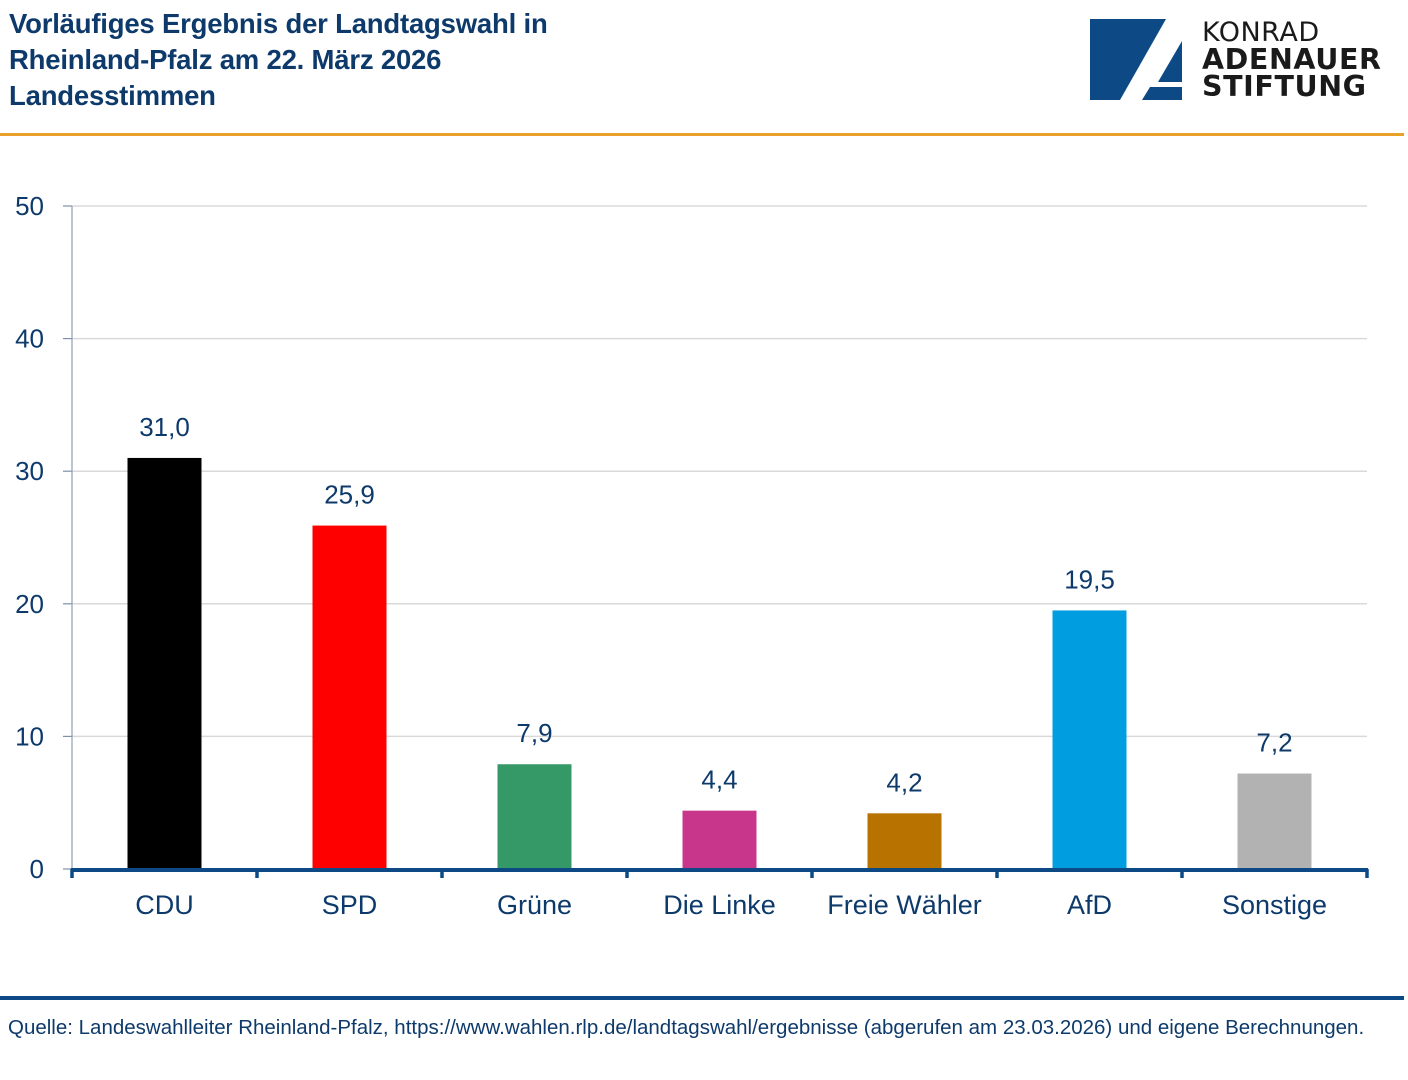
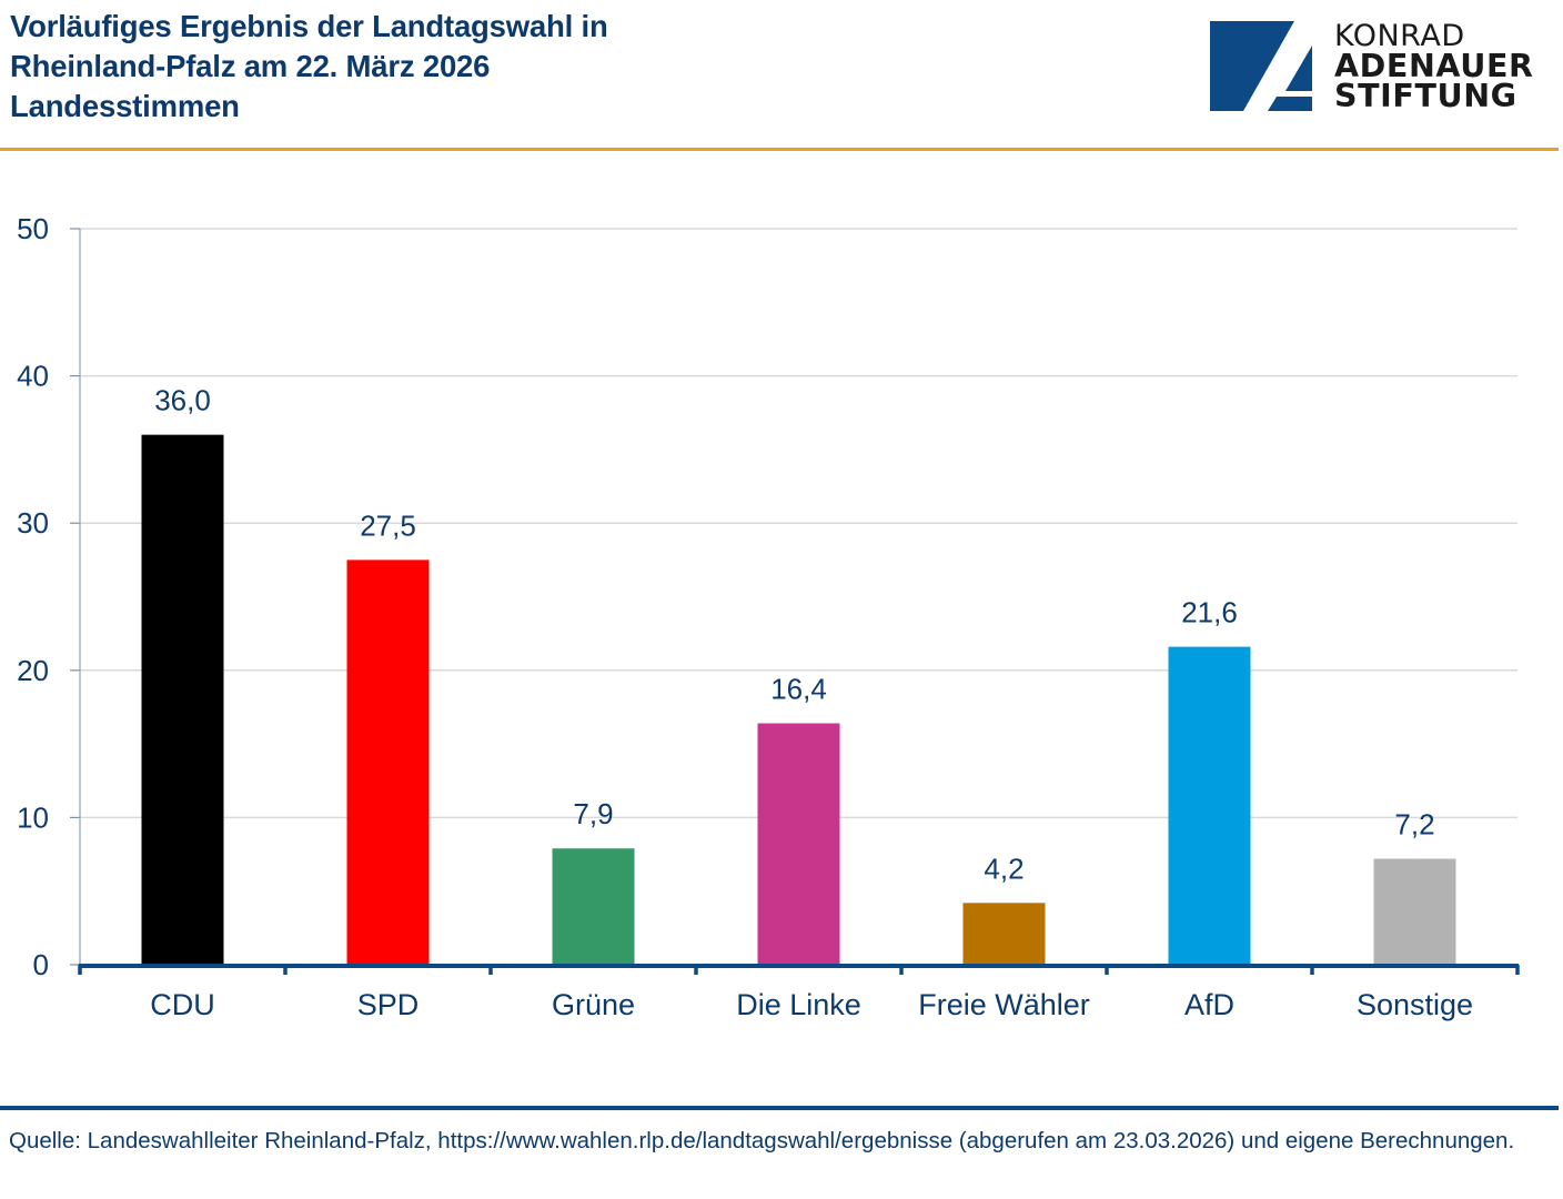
CDU: 31,0 -> 36,0
SPD: 25,9 -> 27,5
Die Linke: 4,4 -> 16,4
AfD: 19,5 -> 21,6
